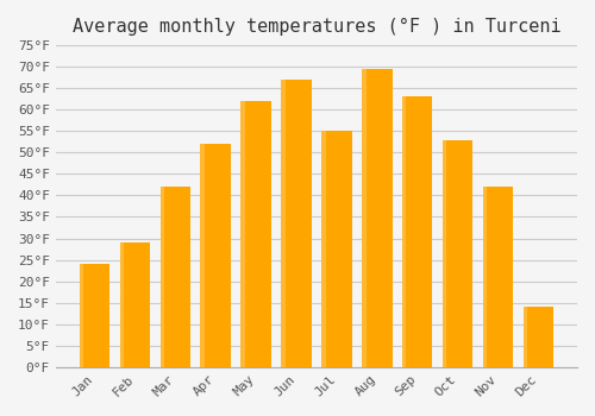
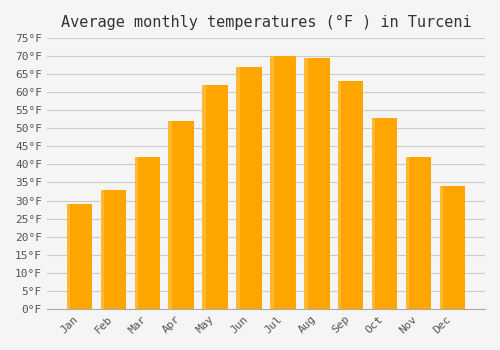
Jan: 24.0°F -> 29.0°F
Feb: 29.0°F -> 33.0°F
Jul: 55.0°F -> 70.0°F
Dec: 14.0°F -> 34.0°F
